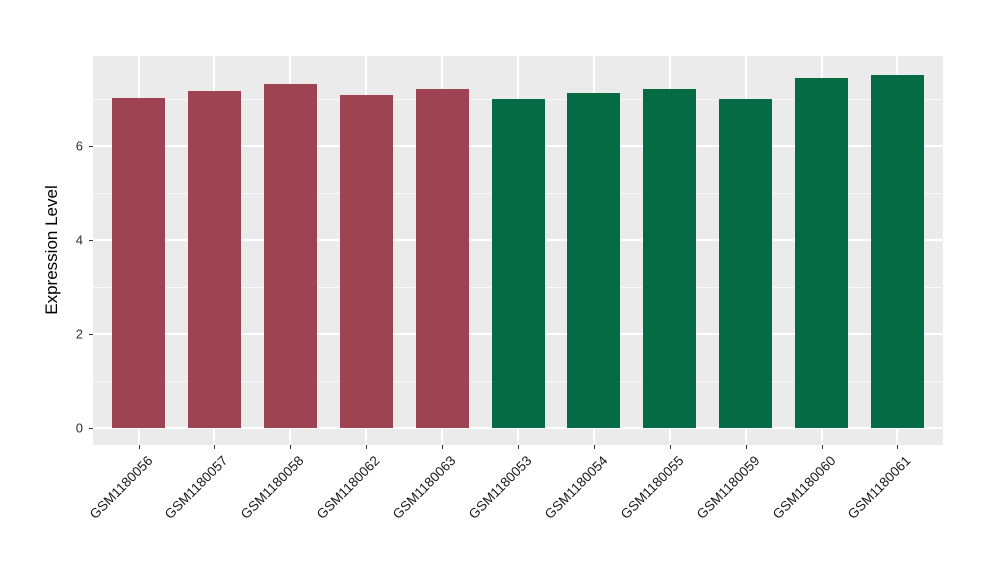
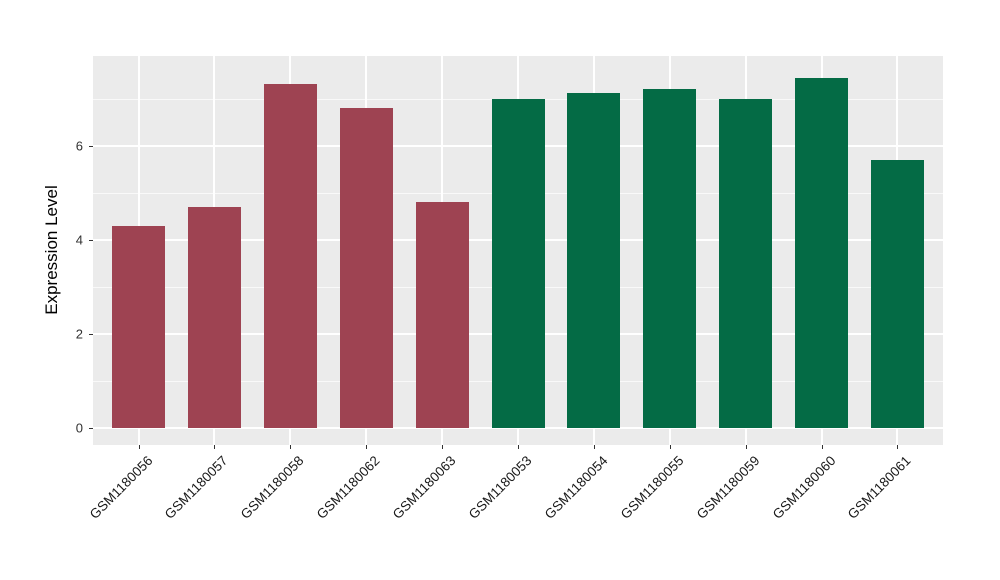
GSM1180056: 7.0 -> 4.3
GSM1180057: 7.2 -> 4.7
GSM1180062: 7.1 -> 6.8
GSM1180063: 7.2 -> 4.8
GSM1180061: 7.5 -> 5.7
